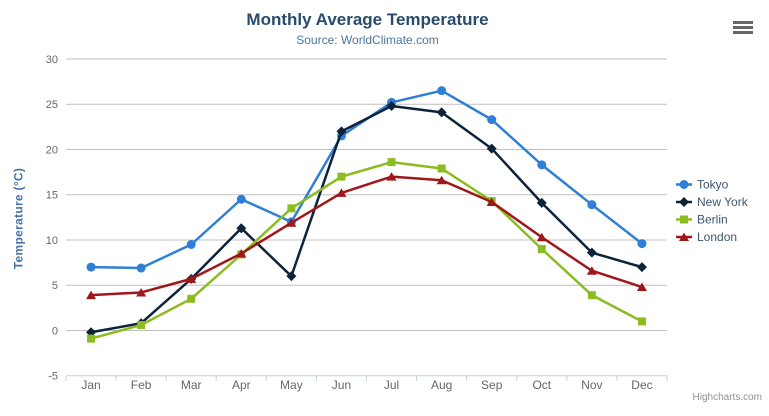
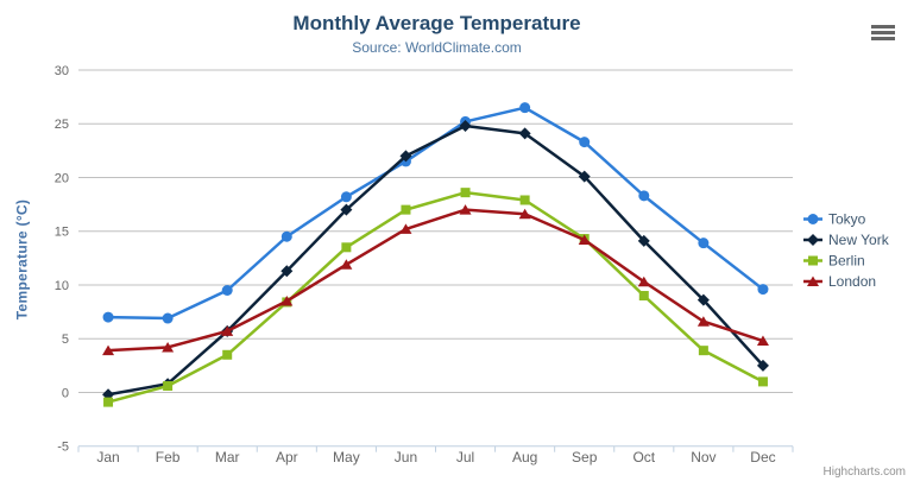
Tokyo/May: 12 -> 18
New York/May: 6 -> 17
New York/Dec: 7 -> 2
